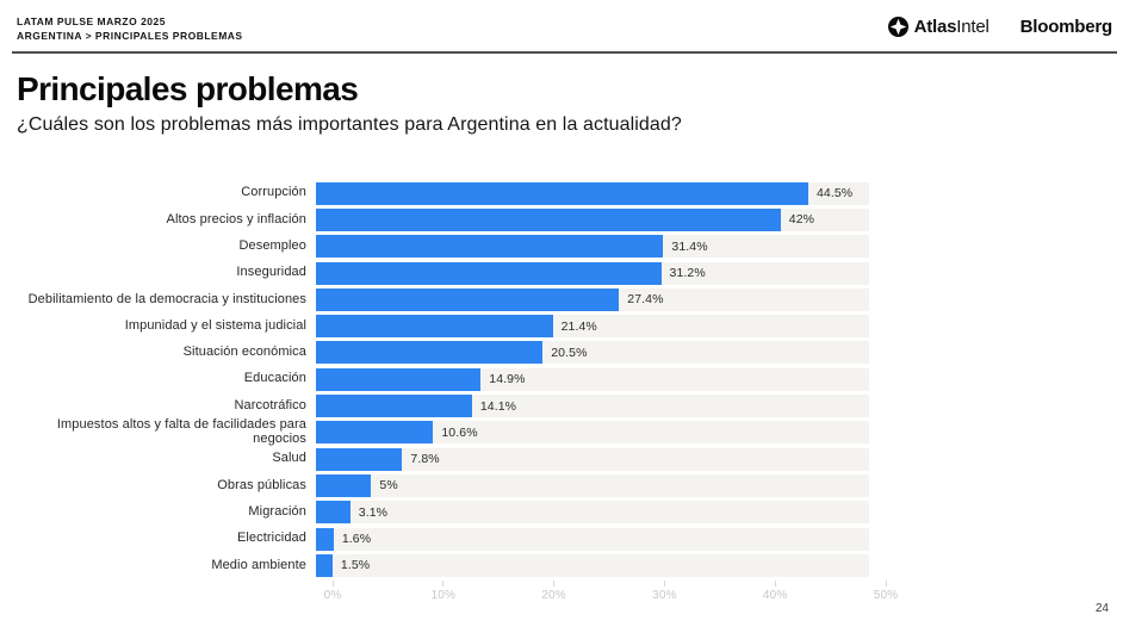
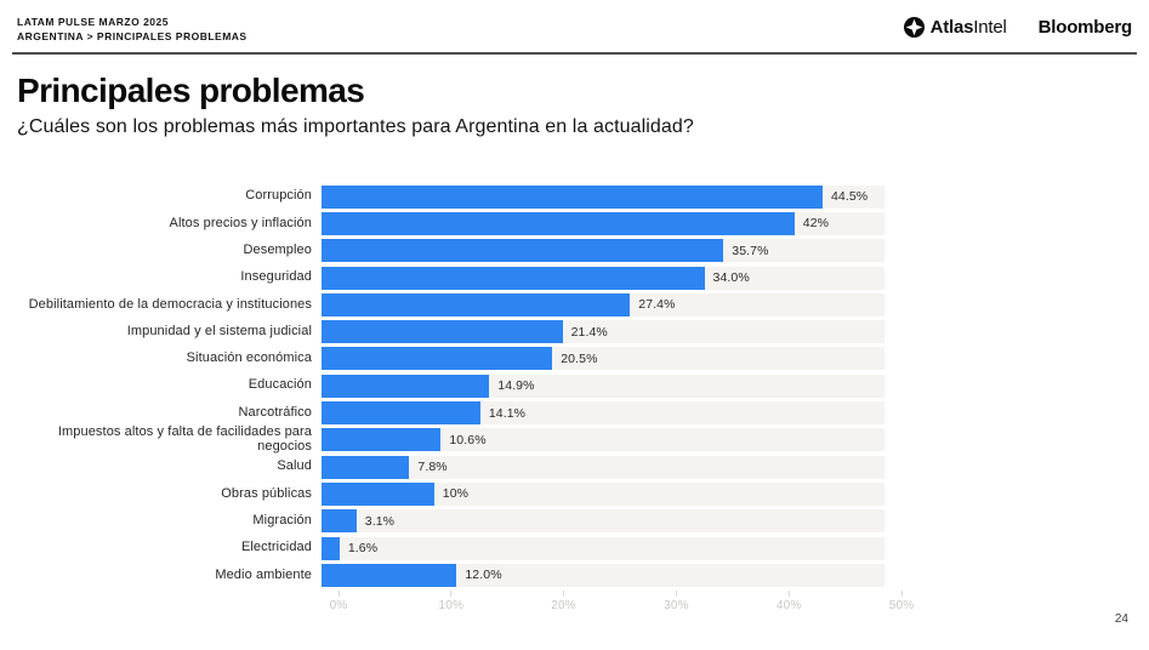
Desempleo: 31.4% -> 35.7%
Inseguridad: 31.2% -> 34.0%
Obras públicas: 5% -> 10%
Medio ambiente: 1.5% -> 12.0%
